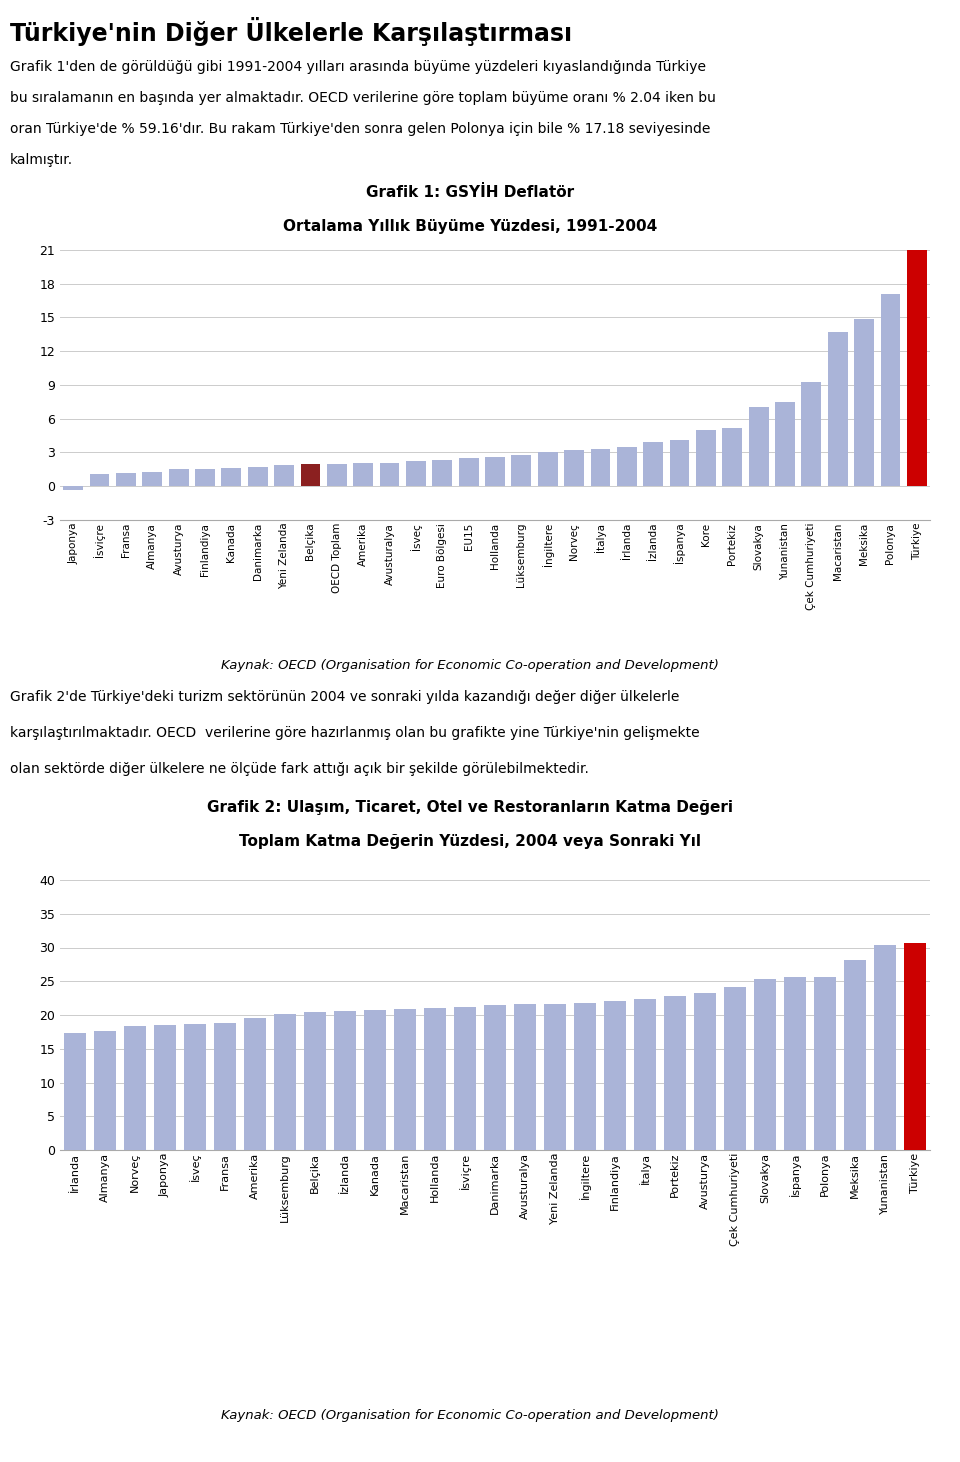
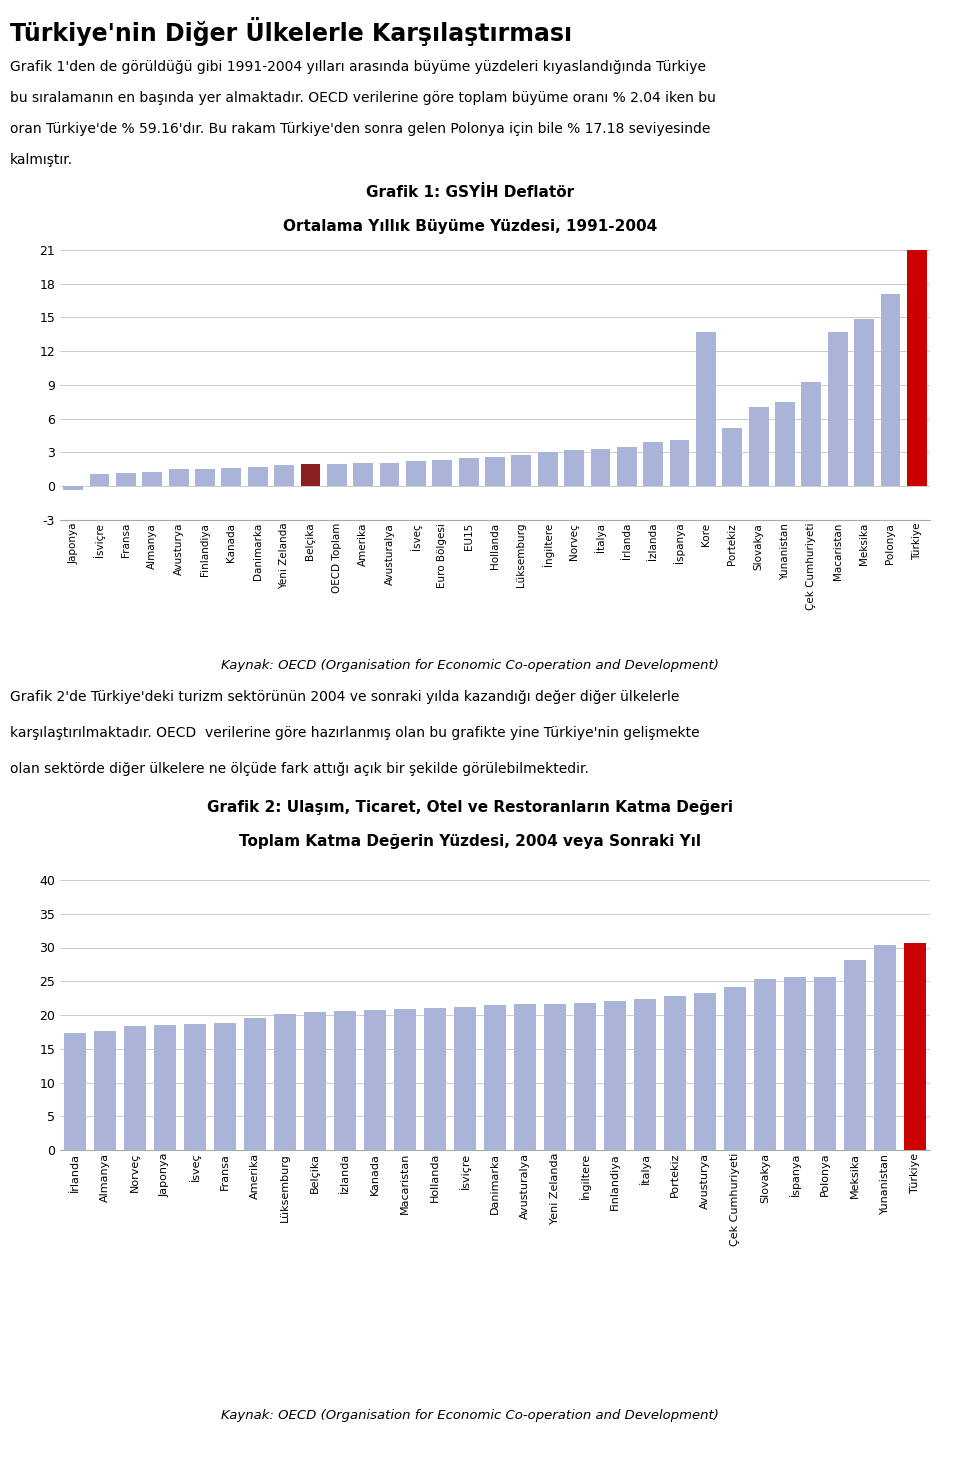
Kore: 5.0 -> 13.7
